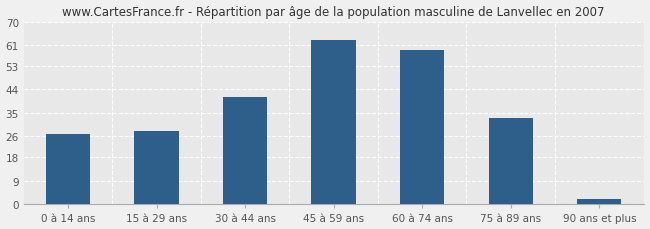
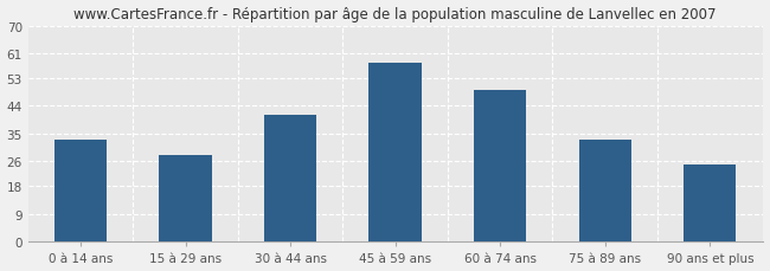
0 à 14 ans: 27 -> 33
45 à 59 ans: 63 -> 58
60 à 74 ans: 59 -> 49
90 ans et plus: 2 -> 25
